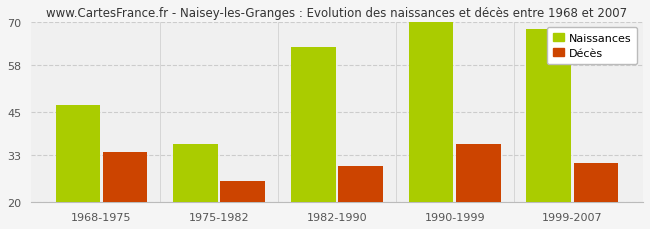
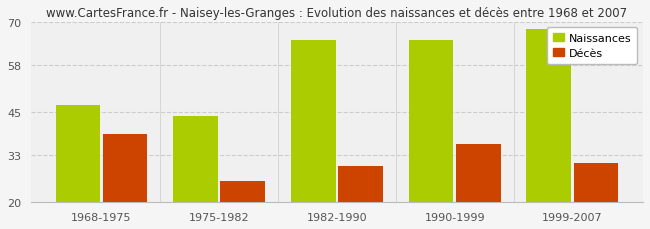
Décès/1968-1975: 34 -> 39
Naissances/1975-1982: 36 -> 44
Naissances/1982-1990: 63 -> 65
Naissances/1990-1999: 70 -> 65
